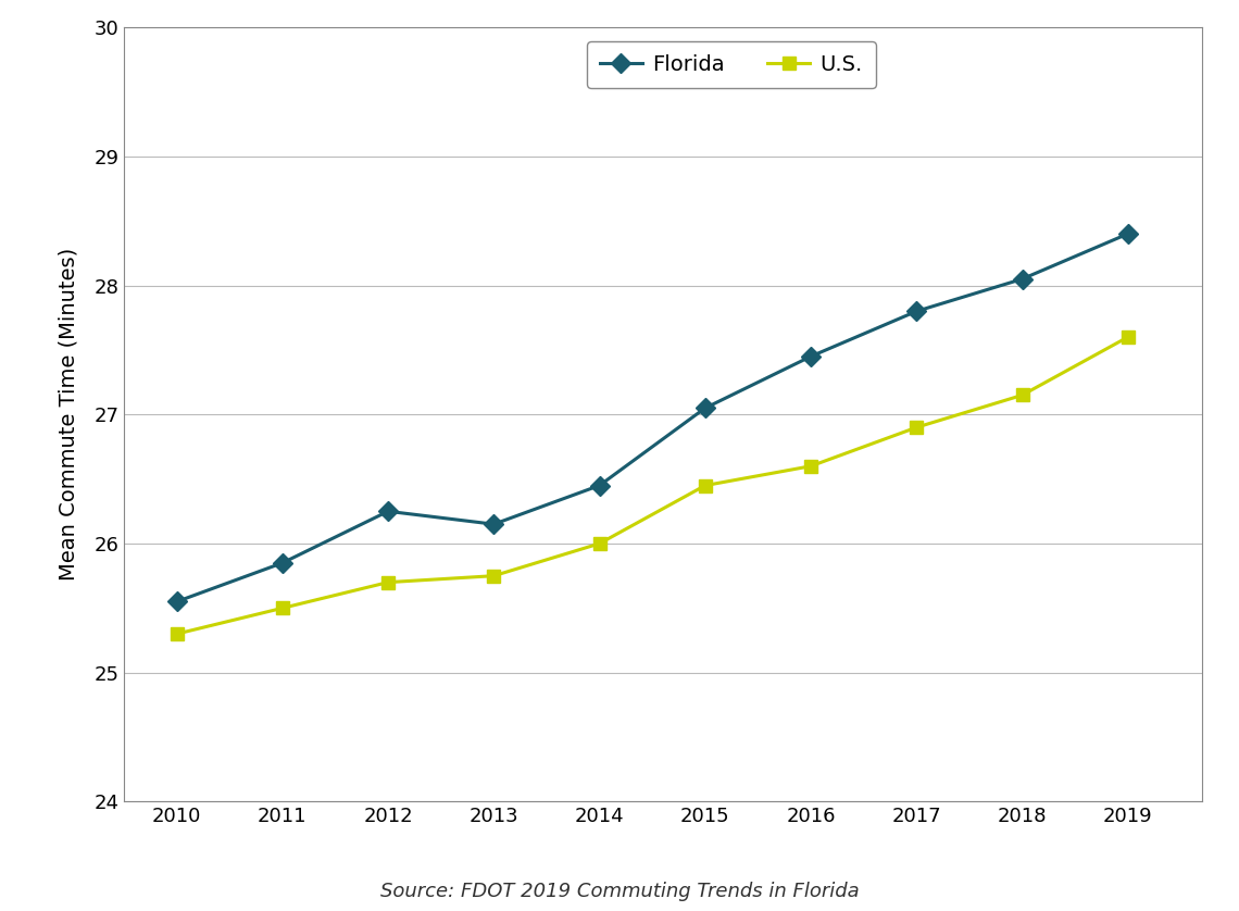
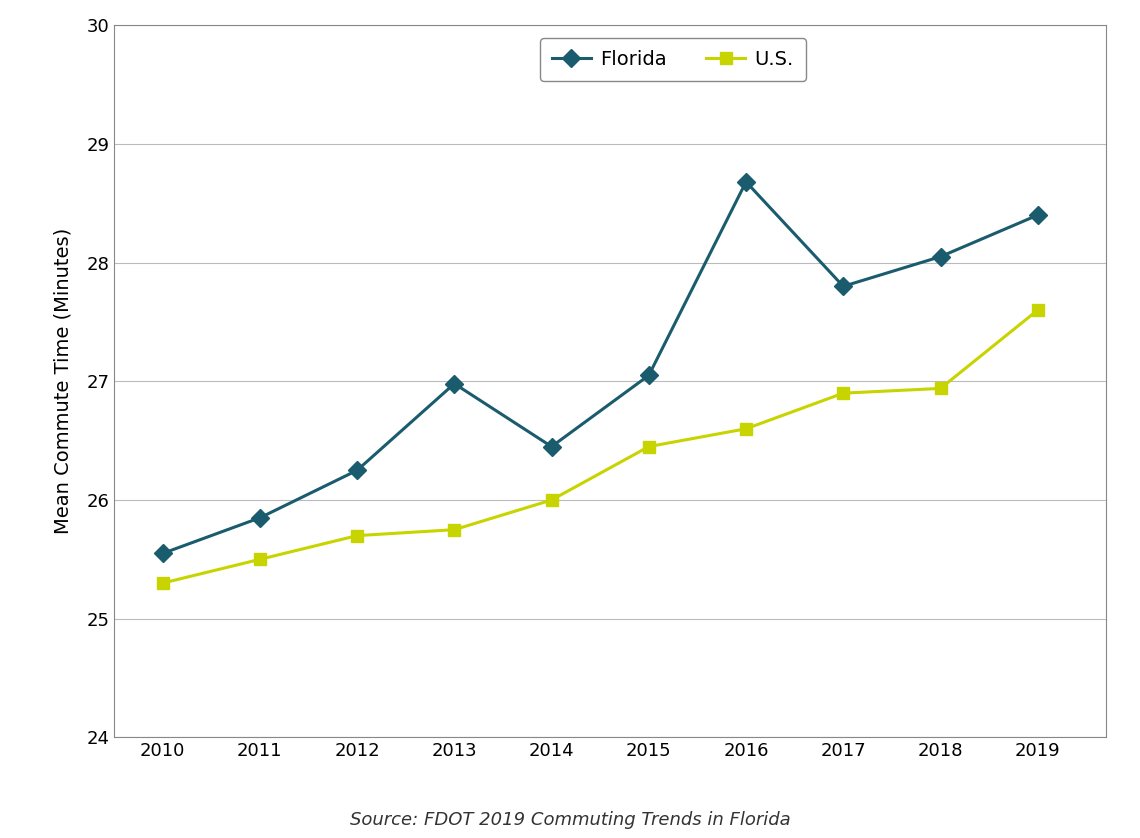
Florida/2013: 26.15 -> 26.98
Florida/2016: 27.45 -> 28.68
U.S./2018: 27.15 -> 26.94
